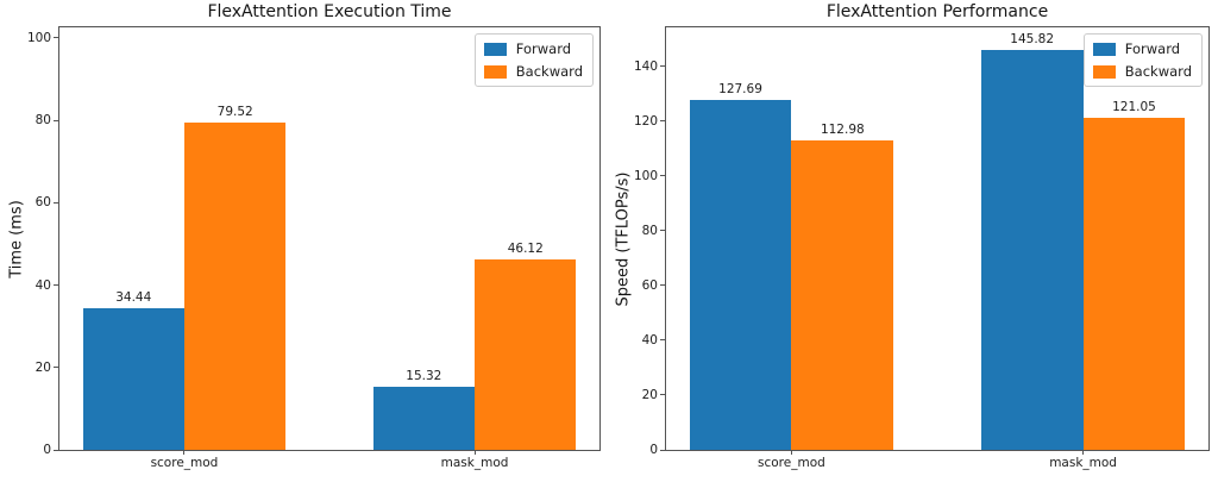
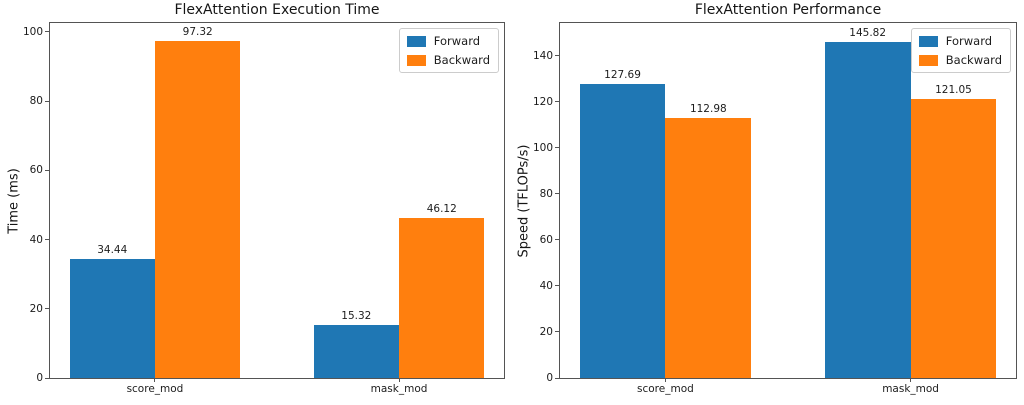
FlexAttention Execution Time/Backward/score_mod: 79.52 -> 97.32
